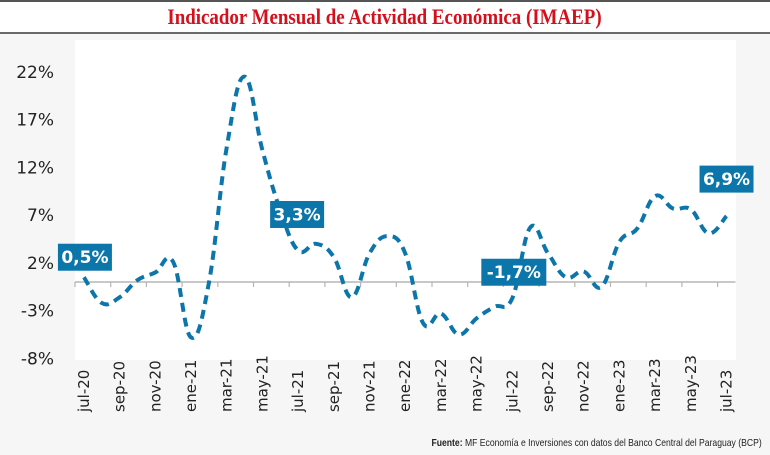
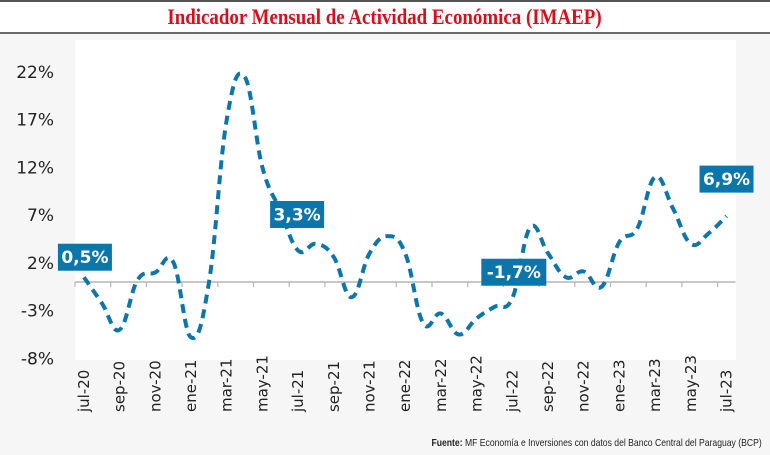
sep-20: -2% -> -5%
mar-21: 14% -> 17%
may-21: 14% -> 12%
mar-23: 9% -> 11%
may-23: 8% -> 4%
